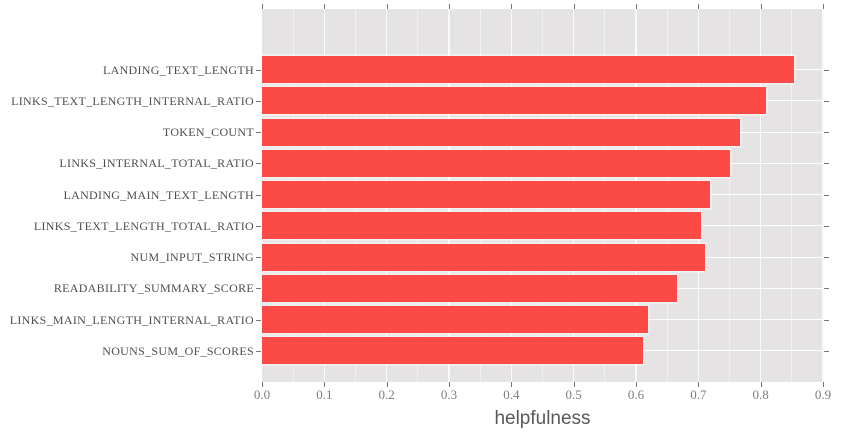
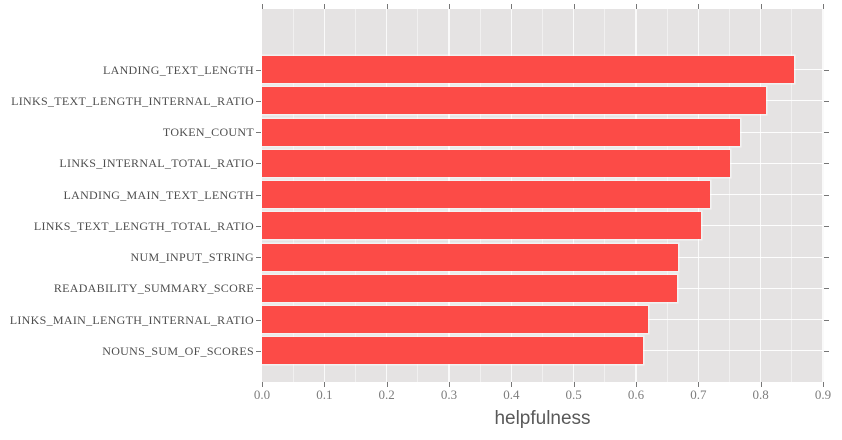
NUM_INPUT_STRING: 0.71 -> 0.67
